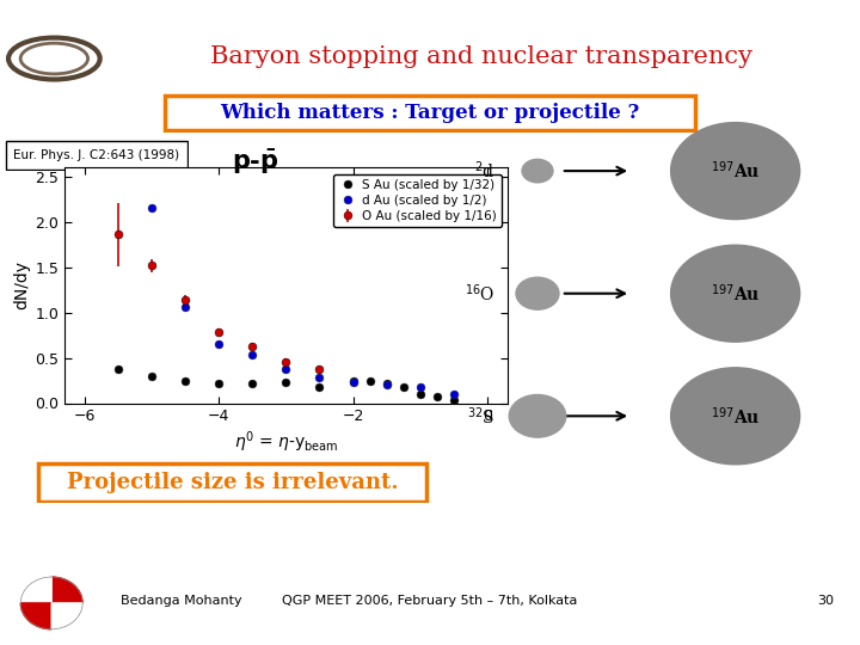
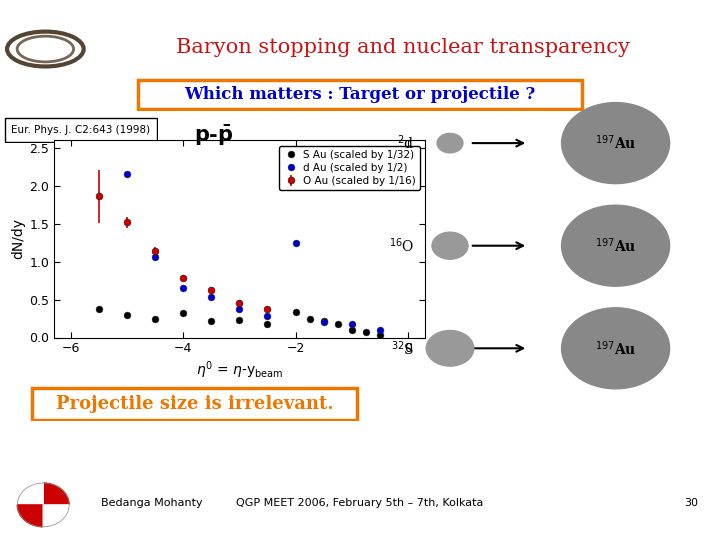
S Au (scaled by 1/32)/−4: 0.22 -> 0.32
S Au (scaled by 1/32)/−2: 0.25 -> 0.34
d Au (scaled by 1/2)/−2: 0.23 -> 1.24
